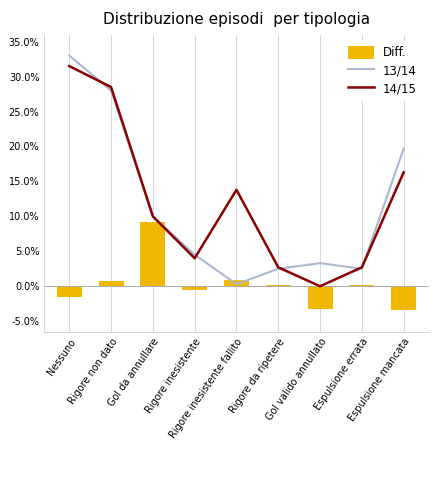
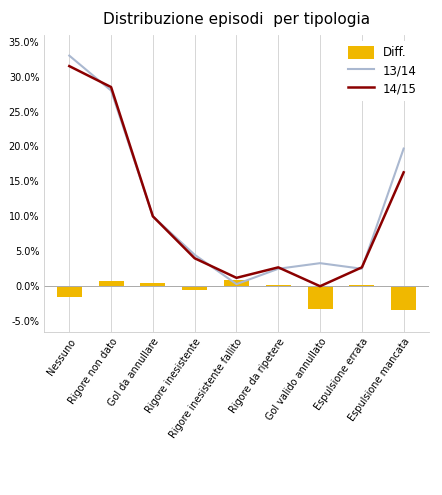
Diff./Gol da annullare: 9.2% -> 0.5%
14/15/Rigore inesistente fallito: 13.8% -> 1.2%
